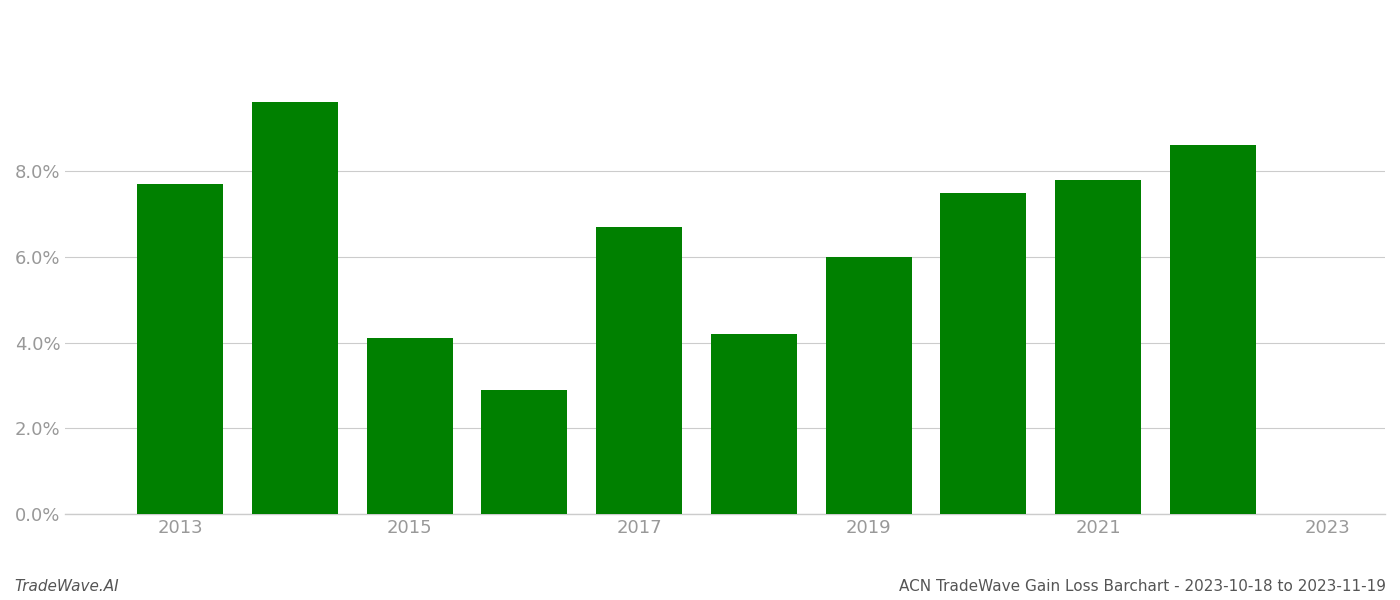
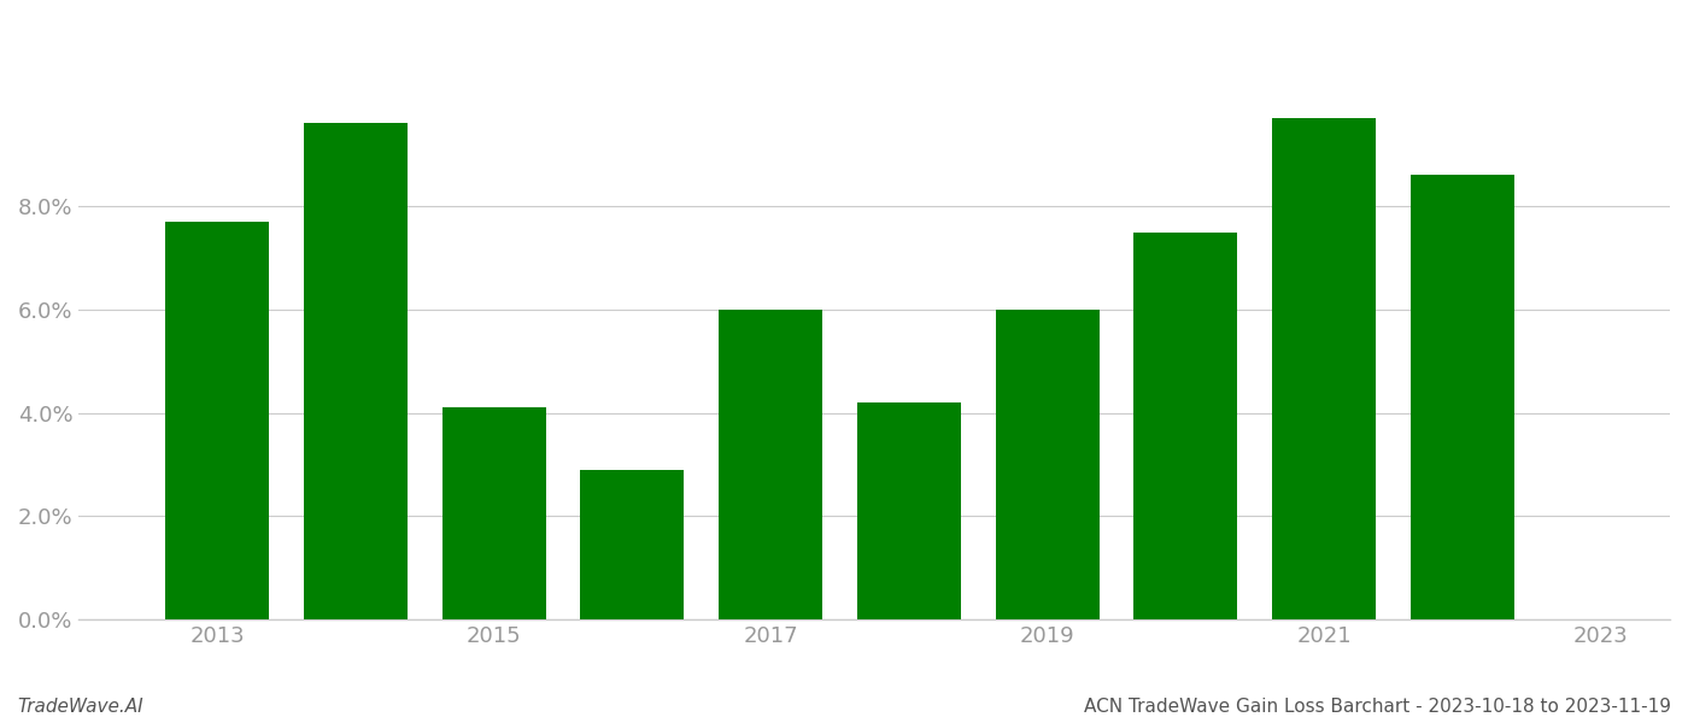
2017: 6.7% -> 6.0%
2021: 7.8% -> 9.7%
